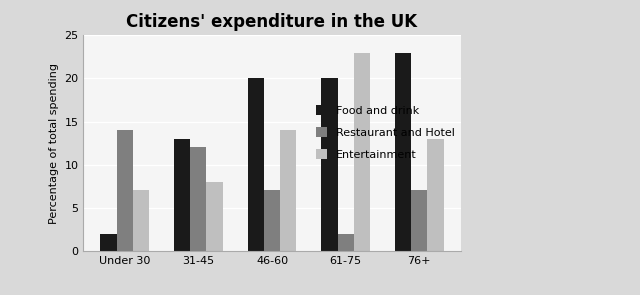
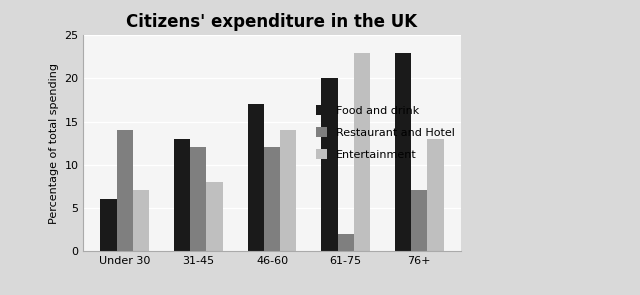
Food and drink/Under 30: 2 -> 6
Food and drink/46-60: 20 -> 17
Restaurant and Hotel/46-60: 7 -> 12
